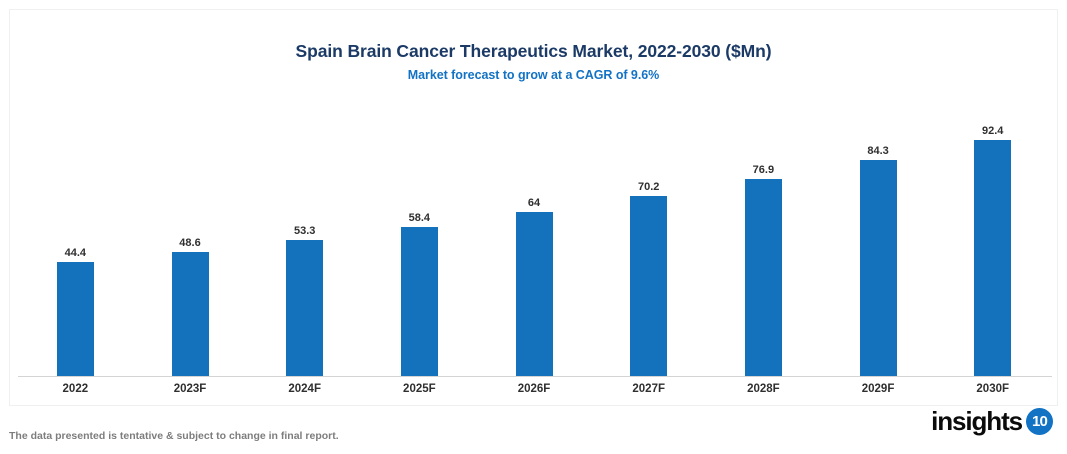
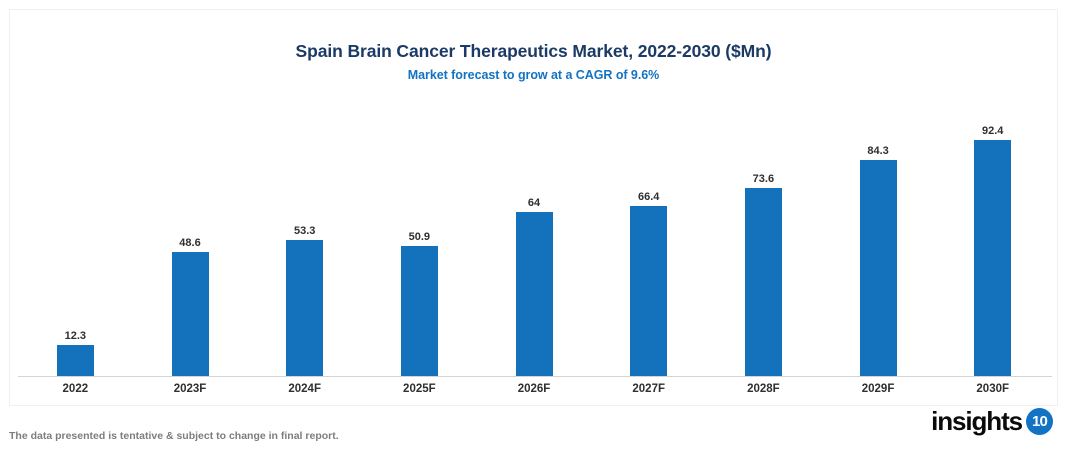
2022: 44.4 -> 12.3
2025F: 58.4 -> 50.9
2027F: 70.2 -> 66.4
2028F: 76.9 -> 73.6
